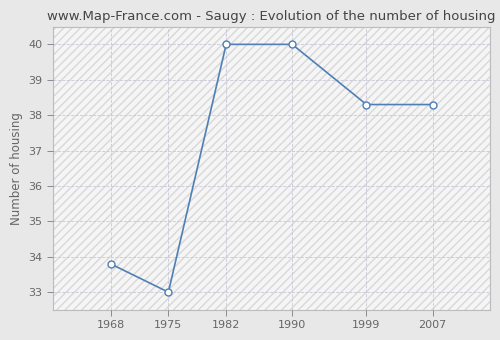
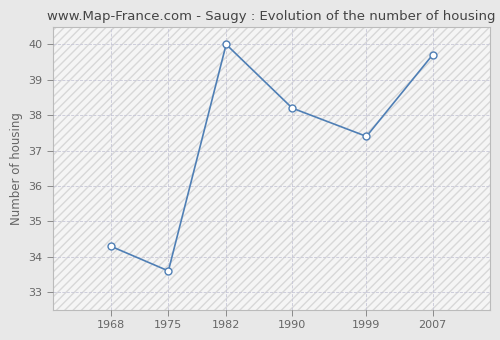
1968: 33.8 -> 34.3
1975: 33.0 -> 33.6
1990: 40.0 -> 38.2
1999: 38.3 -> 37.4
2007: 38.3 -> 39.7
